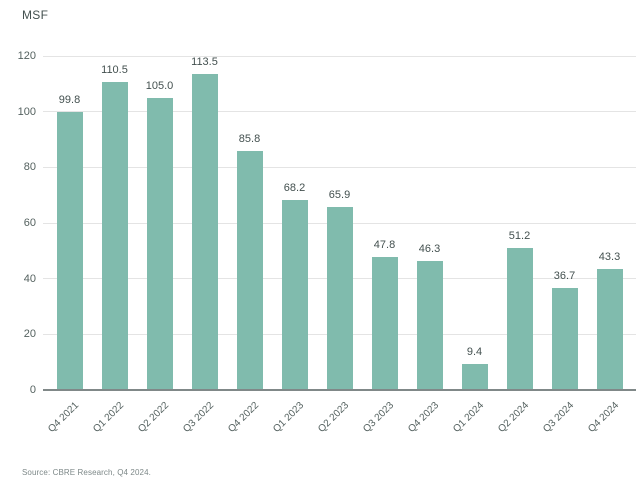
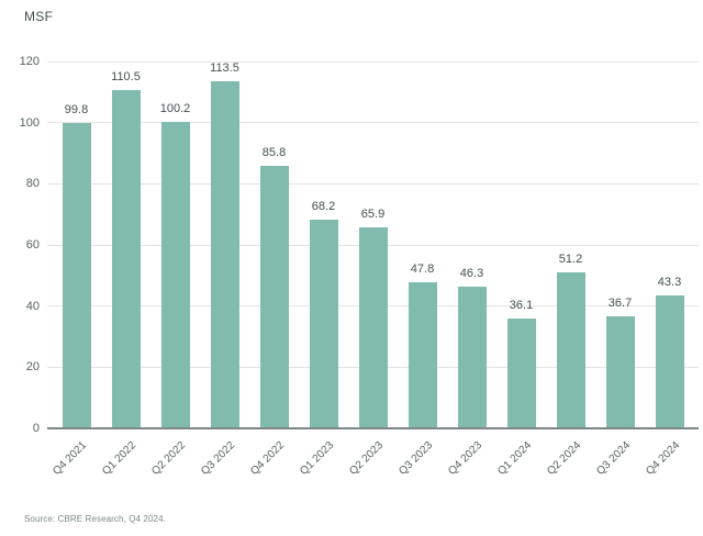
Q2 2022: 105.0 -> 100.2
Q1 2024: 9.4 -> 36.1
